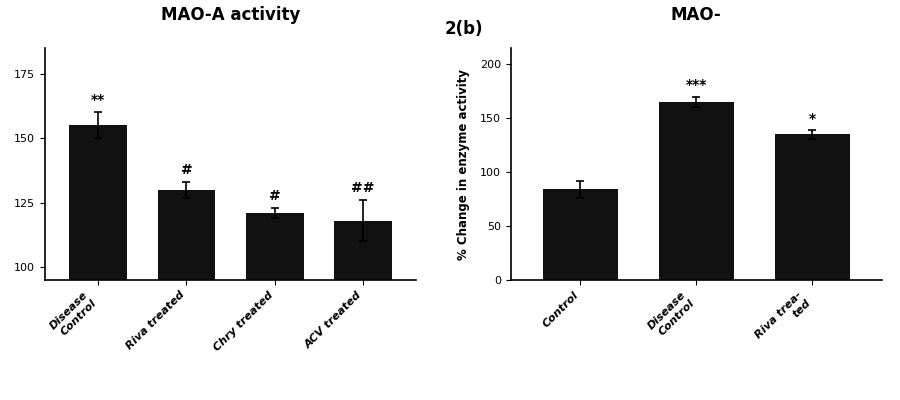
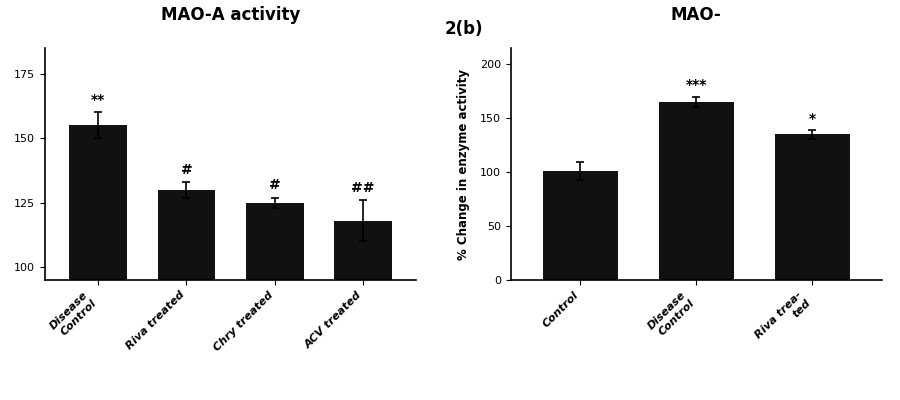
MAO-A activity/Chry treated: 121 -> 125
MAO-/Control: 84 -> 101
